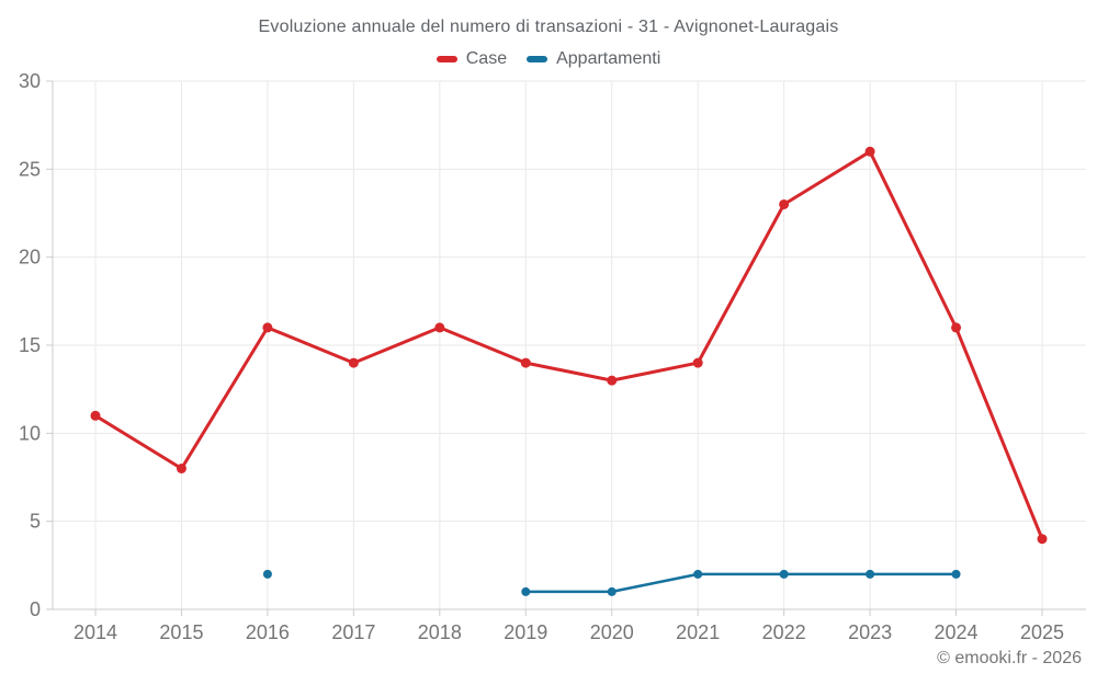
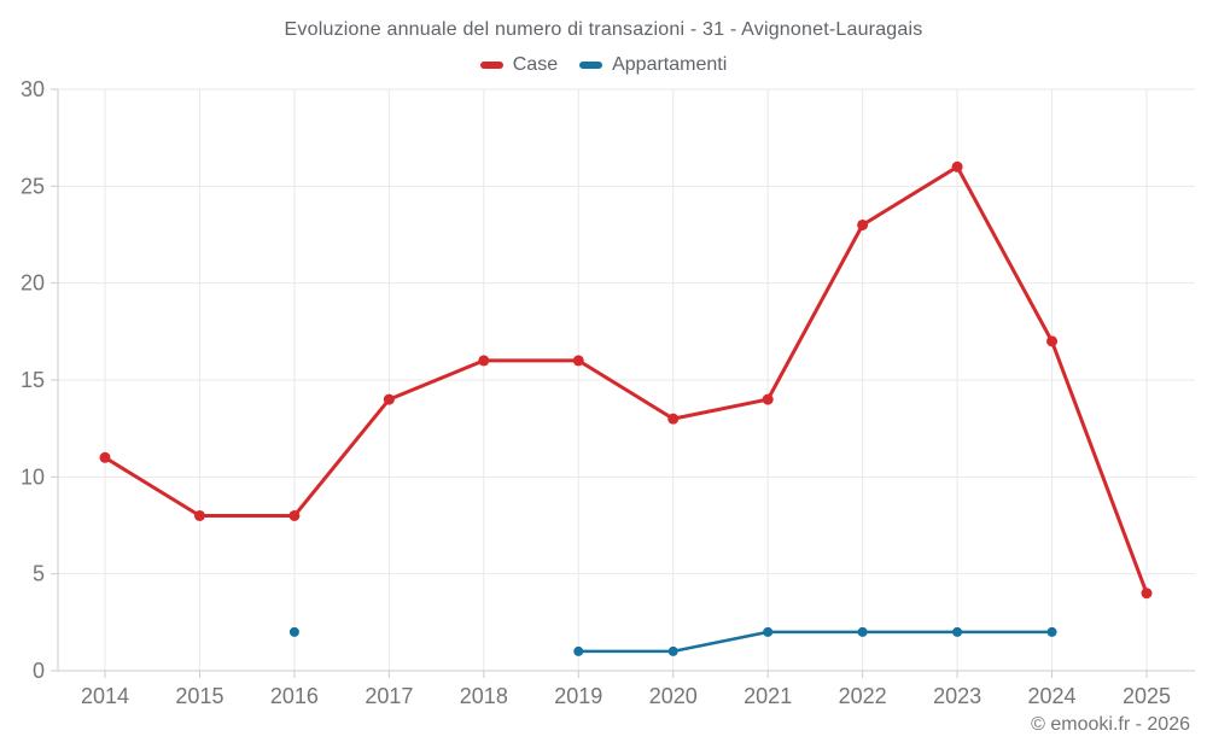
Case/2016: 16 -> 8
Case/2019: 14 -> 16
Case/2024: 16 -> 17
